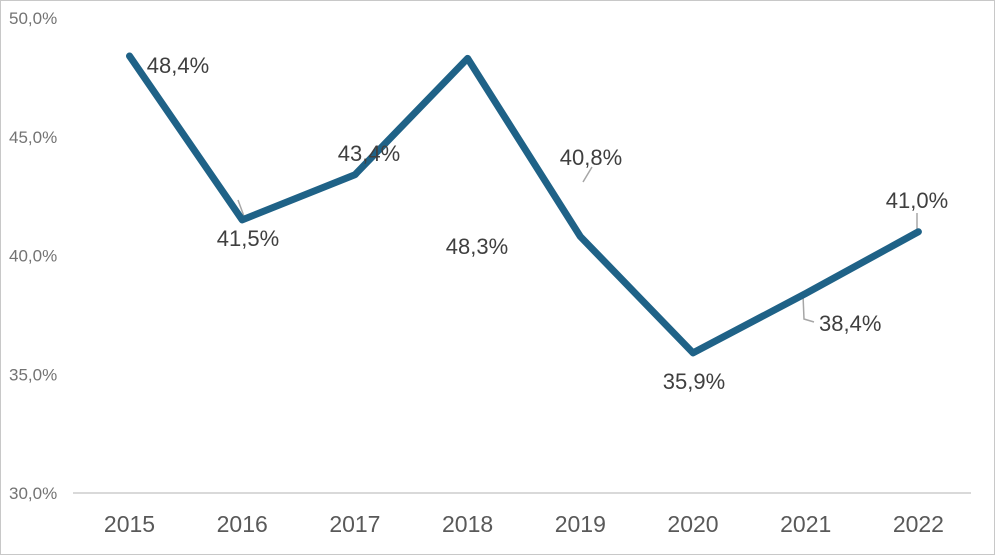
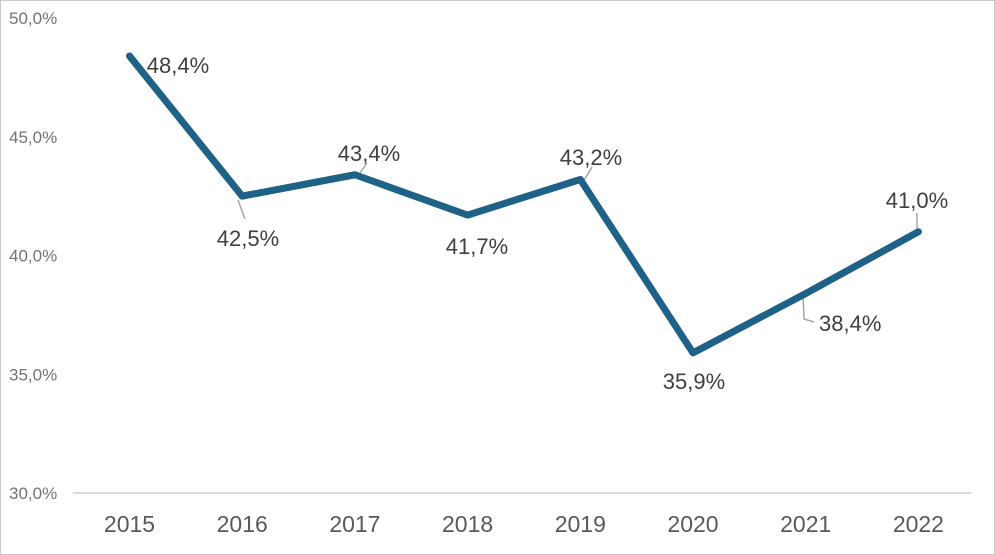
2016: 41,5% -> 42,5%
2018: 48,3% -> 41,7%
2019: 40,8% -> 43,2%
